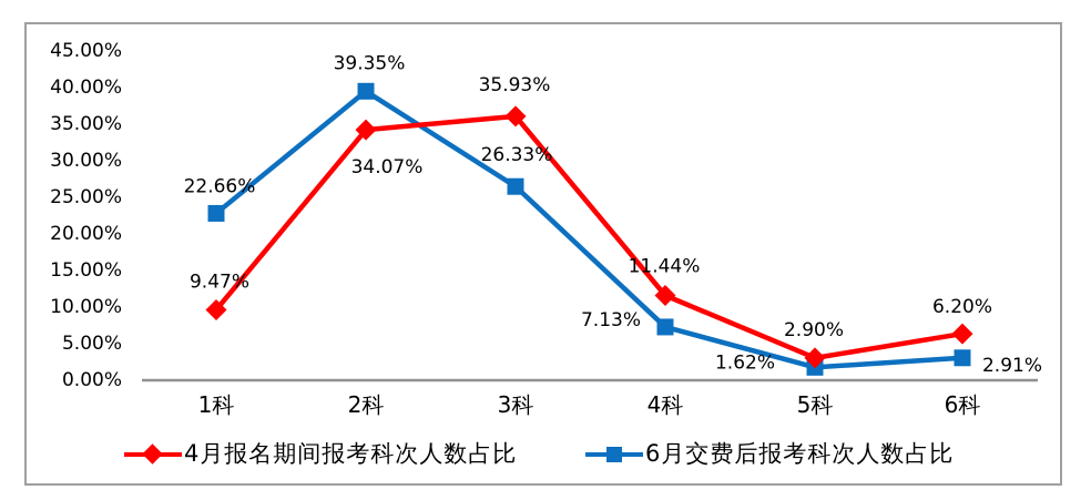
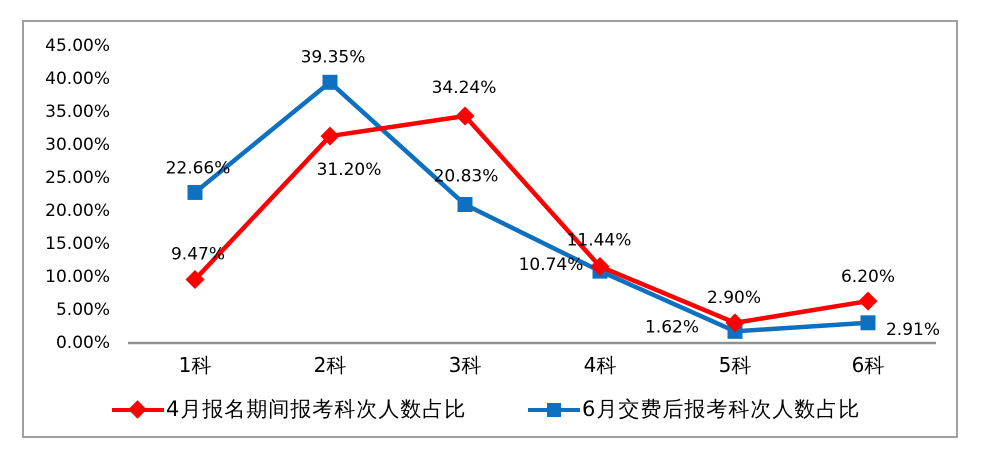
4月报名期间报考科次人数占比/2科: 34.07% -> 31.20%
4月报名期间报考科次人数占比/3科: 35.93% -> 34.24%
6月交费后报考科次人数占比/3科: 26.33% -> 20.83%
6月交费后报考科次人数占比/4科: 7.13% -> 10.74%
